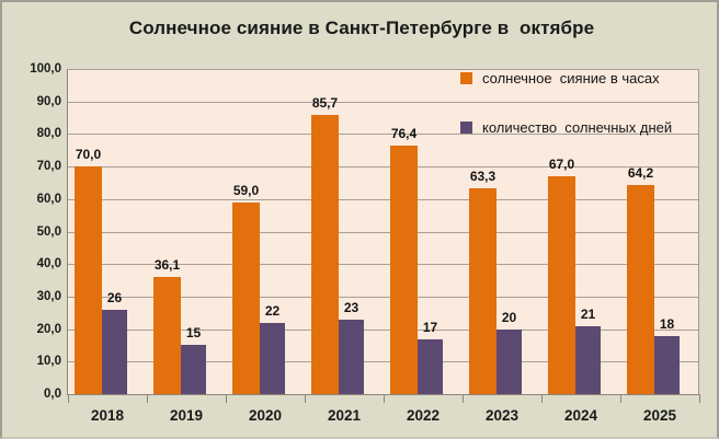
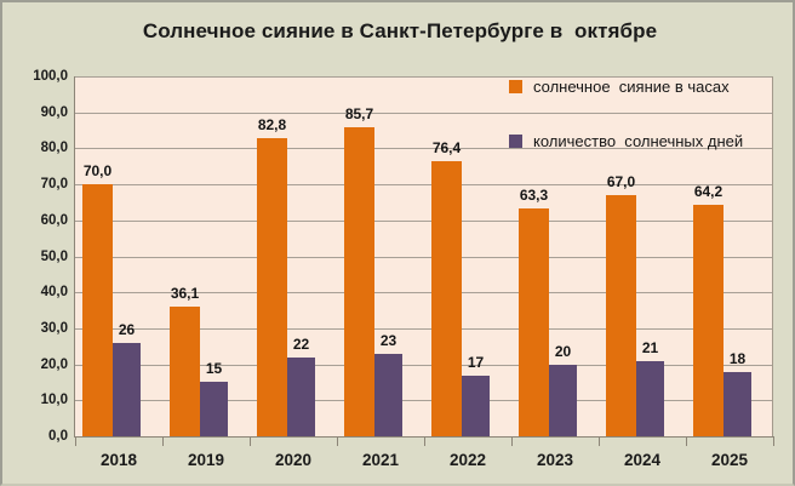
солнечное сияние в часах/2020: 59,0 -> 82,8
